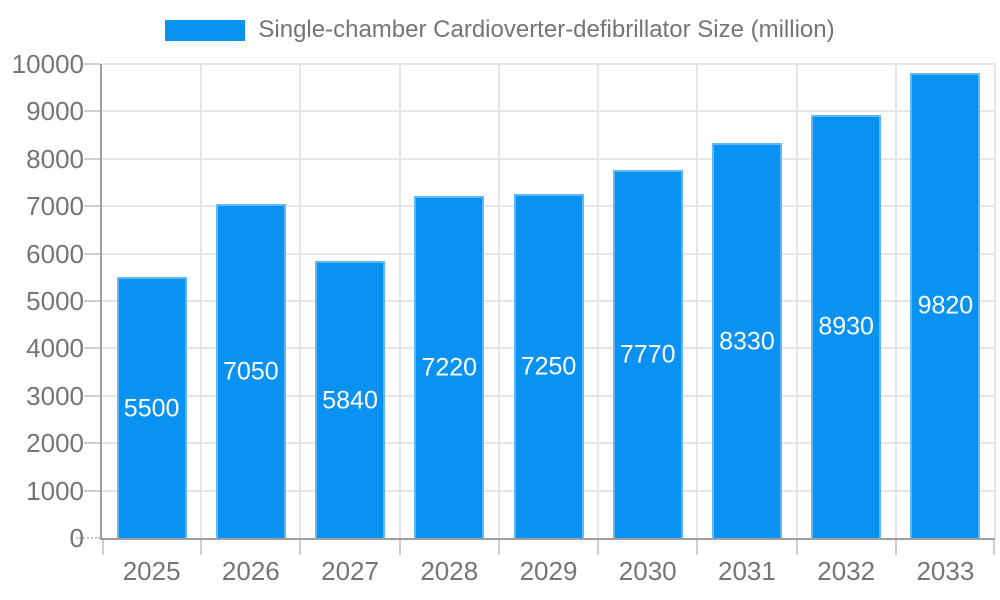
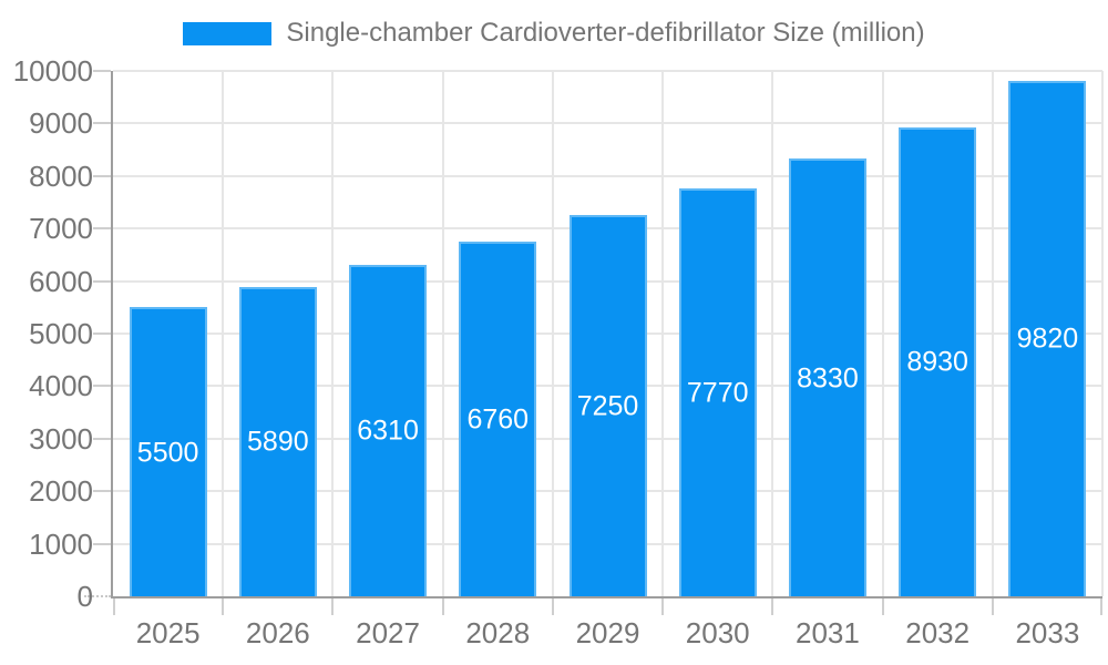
2026: 7050 -> 5890
2027: 5840 -> 6310
2028: 7220 -> 6760
